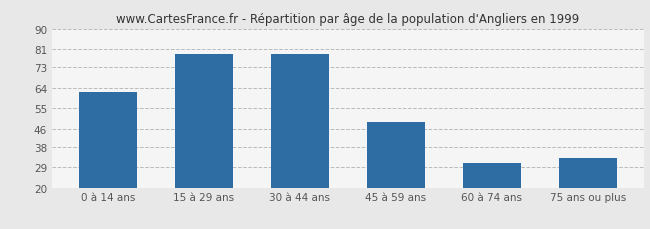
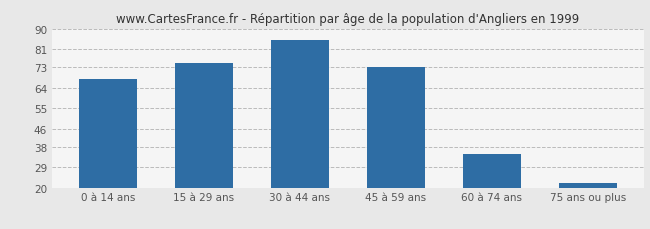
0 à 14 ans: 62 -> 68
15 à 29 ans: 79 -> 75
30 à 44 ans: 79 -> 85
45 à 59 ans: 49 -> 73
60 à 74 ans: 31 -> 35
75 ans ou plus: 33 -> 22
